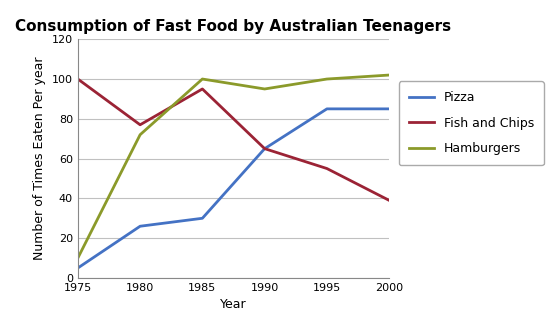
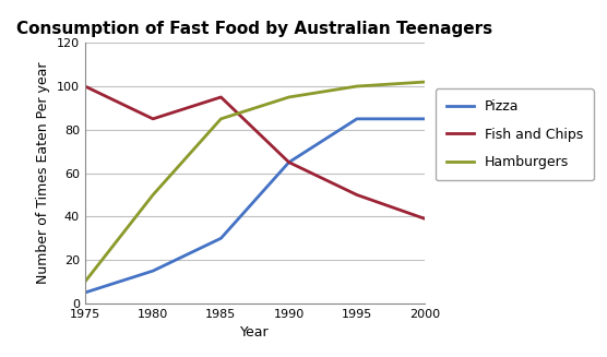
Pizza/1980: 26 -> 15
Fish and Chips/1980: 77 -> 85
Hamburgers/1980: 72 -> 50
Hamburgers/1985: 100 -> 85
Fish and Chips/1995: 55 -> 50
